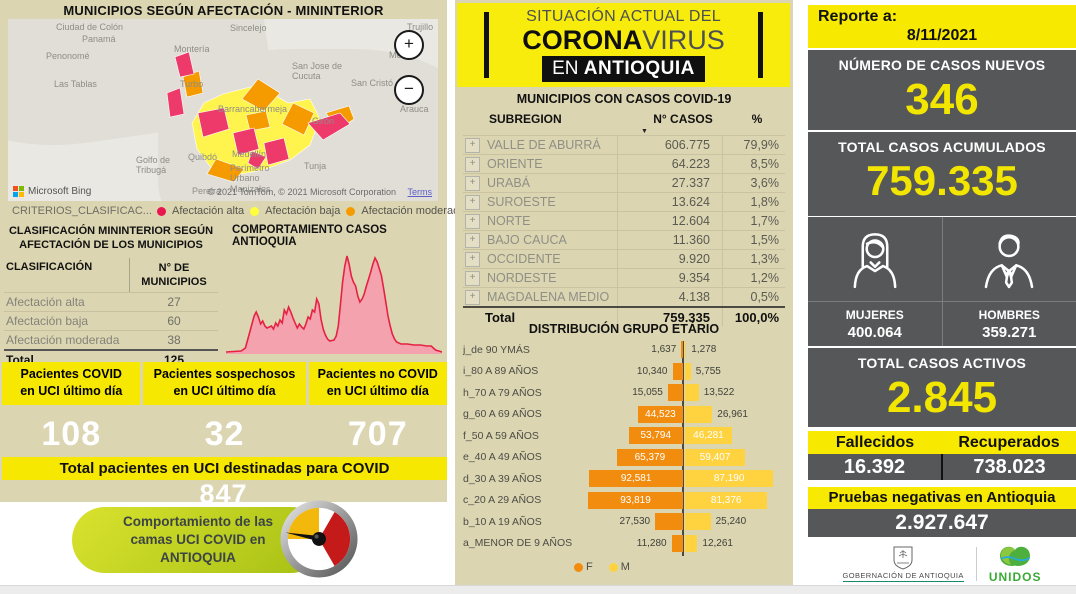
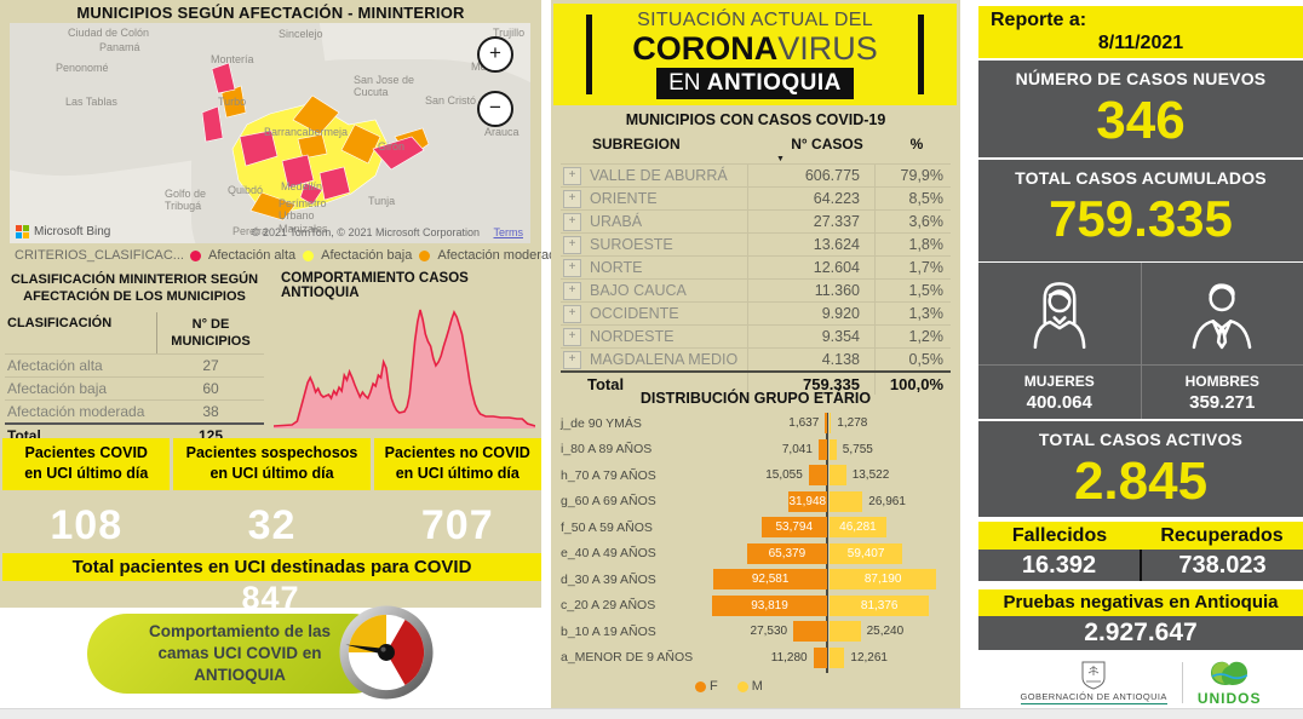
DISTRIBUCIÓN GRUPO ETÁRIO/F/i_80 A 89 AÑOS: 10,340 -> 7,041
DISTRIBUCIÓN GRUPO ETÁRIO/F/g_60 A 69 AÑOS: 44,523 -> 31,948
